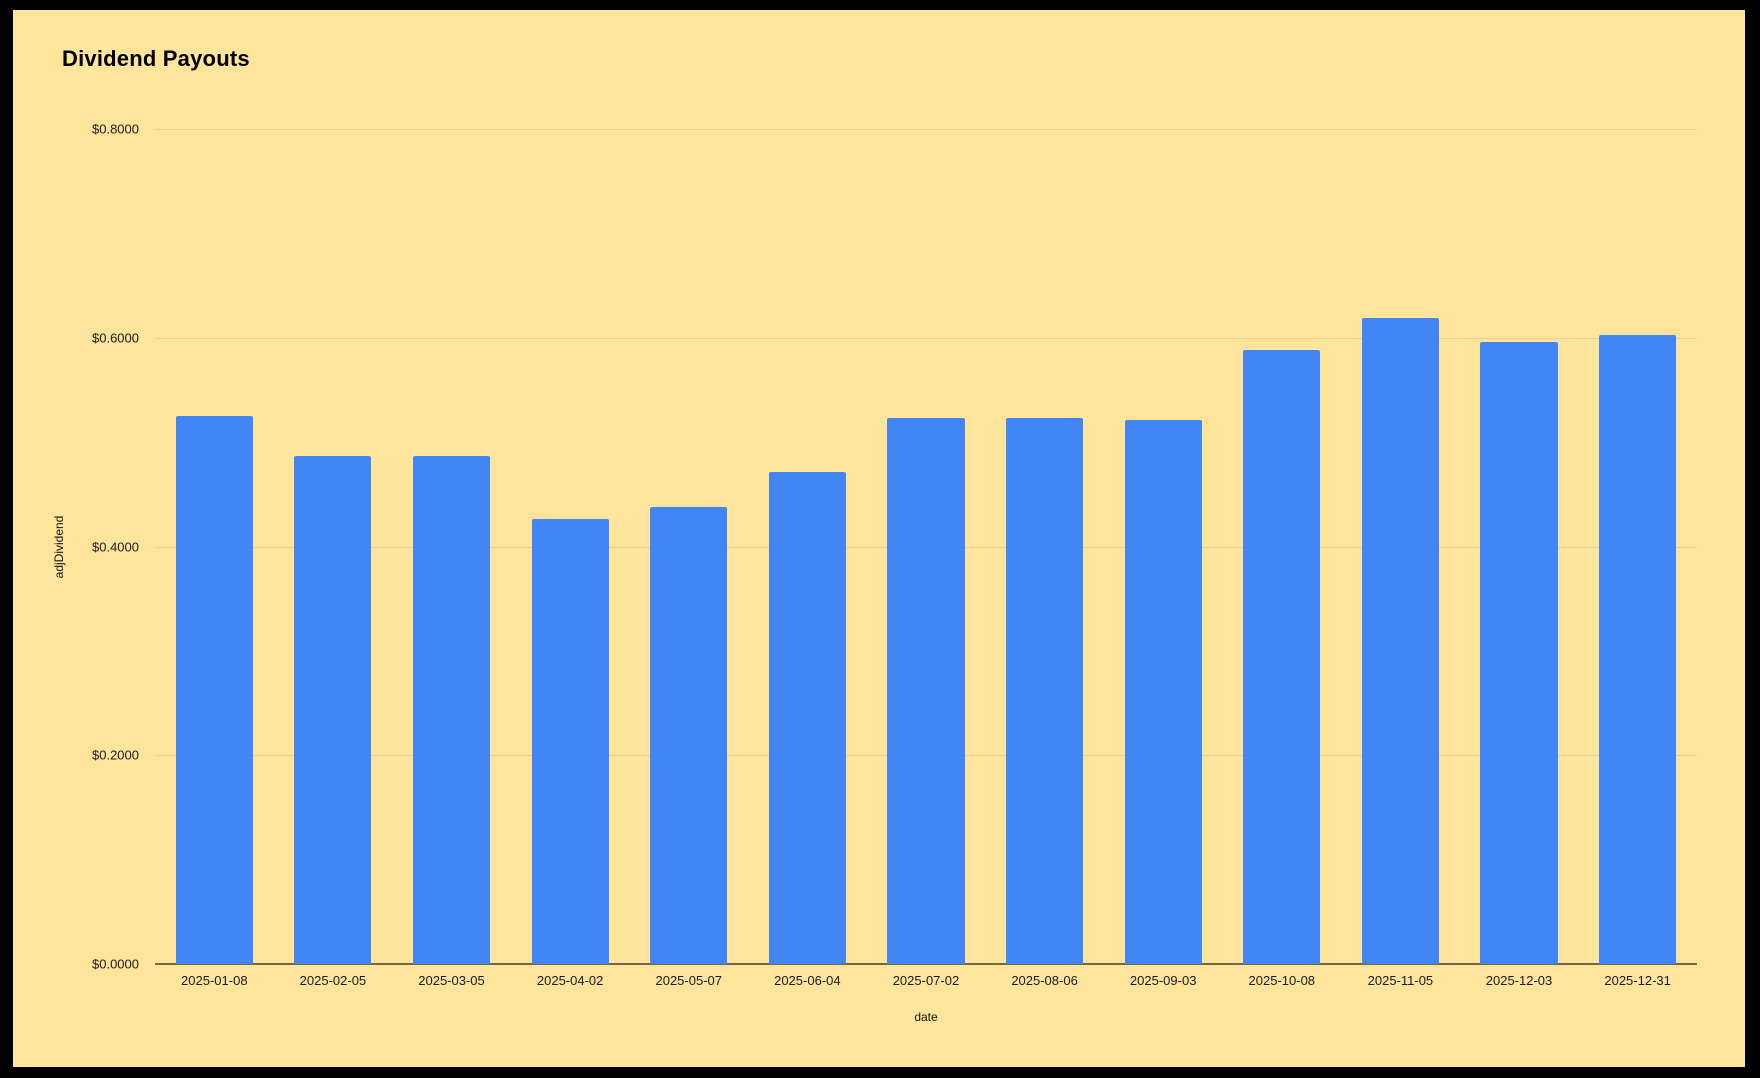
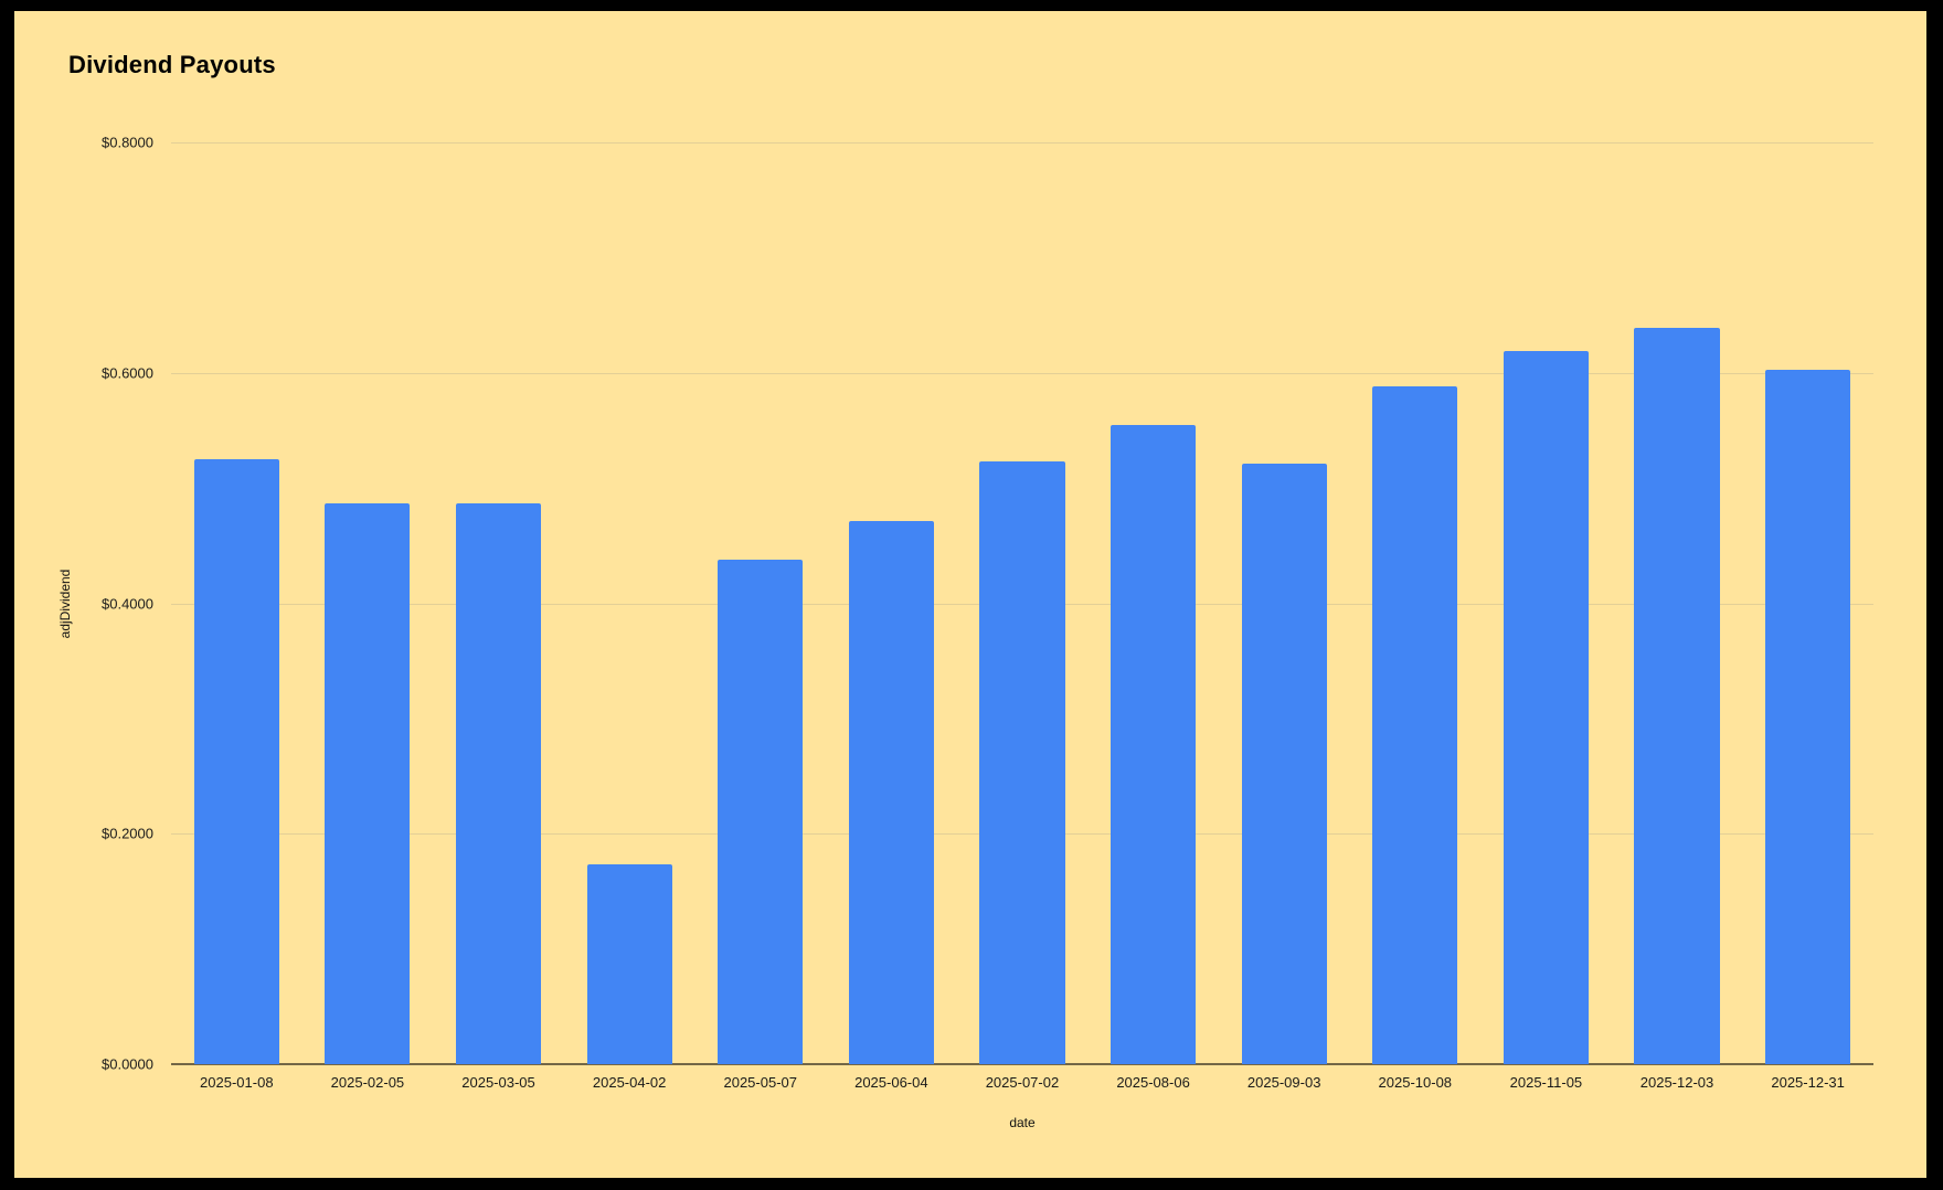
2025-04-02: $0.426 -> $0.173
2025-08-06: $0.523 -> $0.555
2025-12-03: $0.596 -> $0.639
